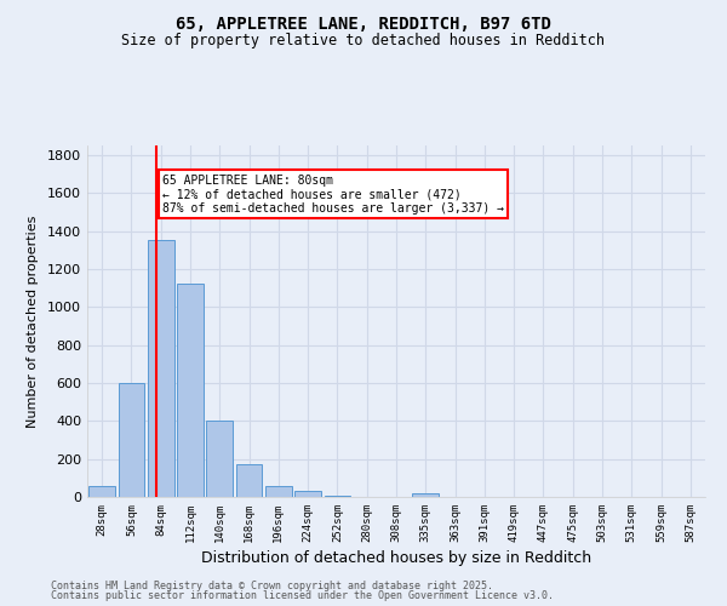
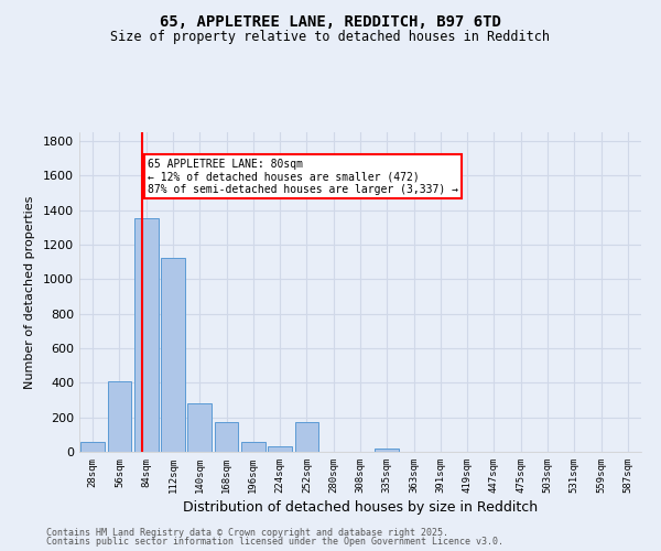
56sqm: 600 -> 410
140sqm: 400 -> 280
252sqm: 0 -> 170
